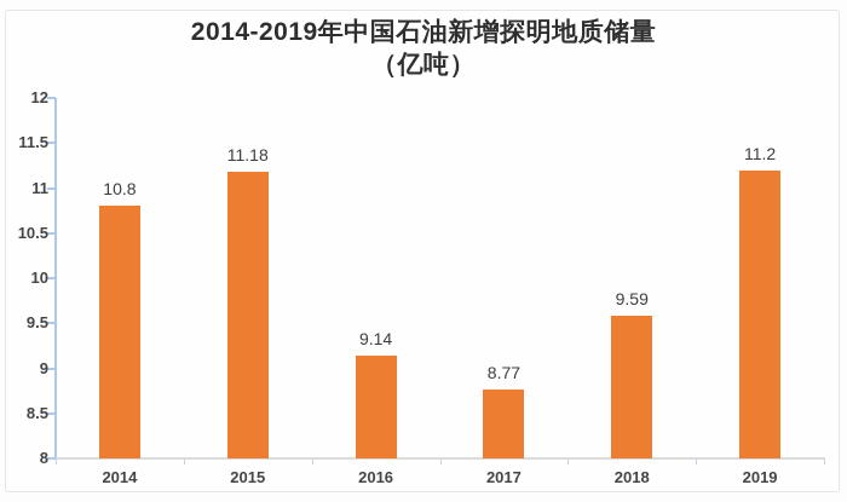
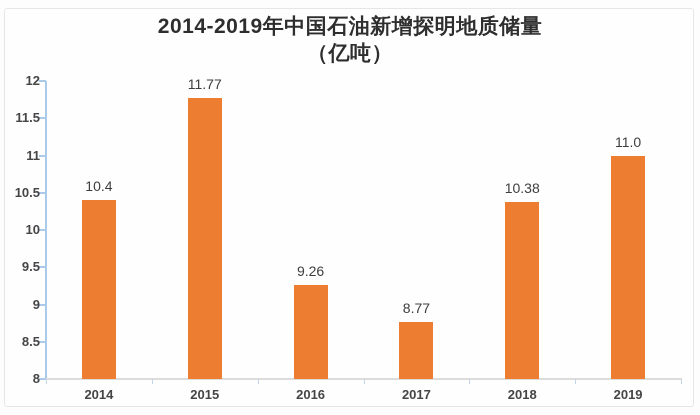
2014: 10.8 -> 10.4
2015: 11.18 -> 11.77
2016: 9.14 -> 9.26
2018: 9.59 -> 10.38
2019: 11.2 -> 11.0
